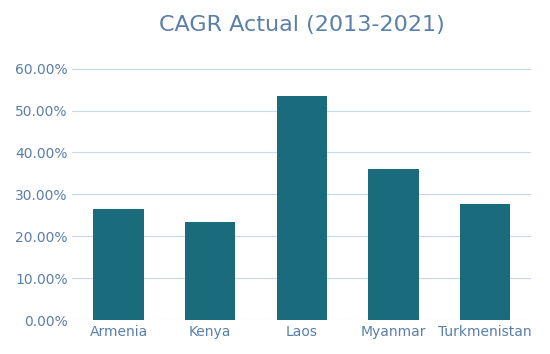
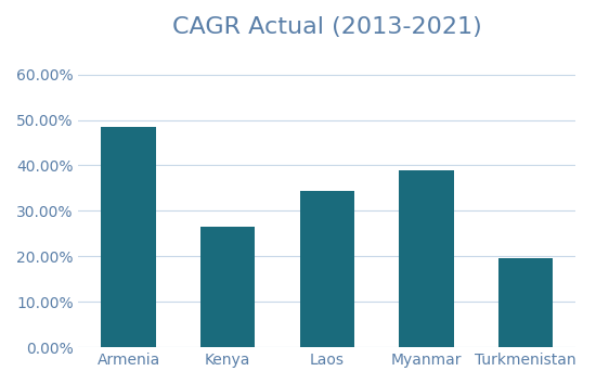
Armenia: 26.6% -> 48.5%
Kenya: 23.4% -> 26.5%
Laos: 53.4% -> 34.5%
Myanmar: 36.0% -> 39.0%
Turkmenistan: 27.7% -> 19.5%
